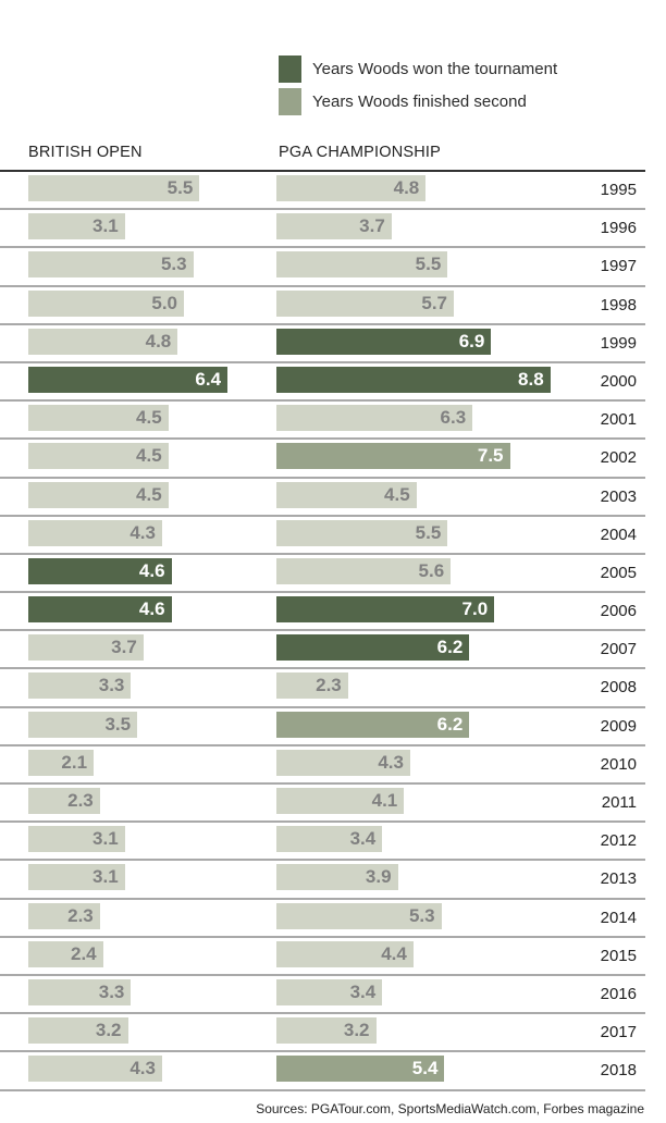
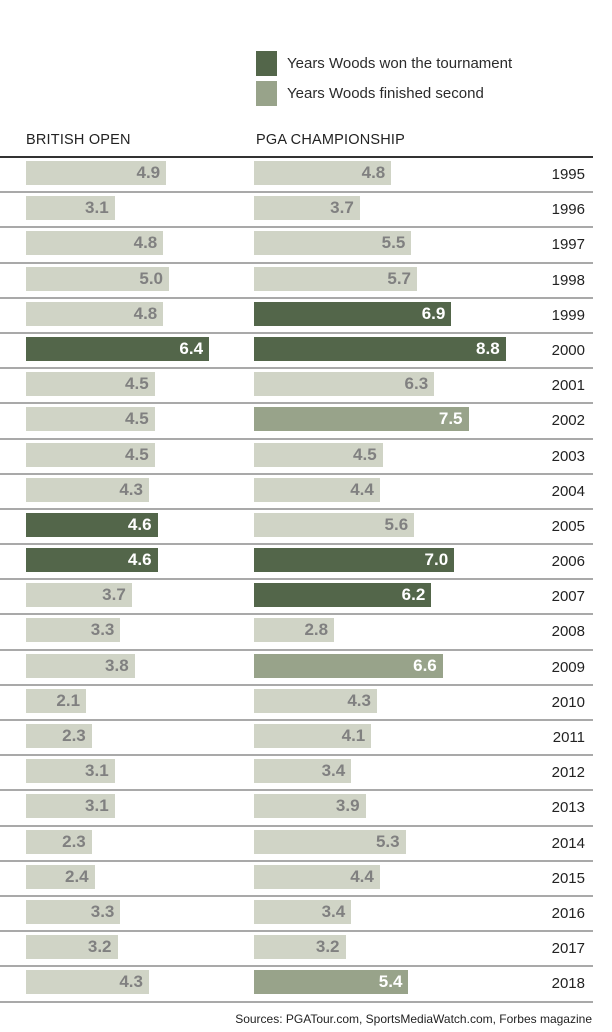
BRITISH OPEN/1995: 5.5 -> 4.9
BRITISH OPEN/1997: 5.3 -> 4.8
PGA CHAMPIONSHIP/2004: 5.5 -> 4.4
PGA CHAMPIONSHIP/2008: 2.3 -> 2.8
BRITISH OPEN/2009: 3.5 -> 3.8
PGA CHAMPIONSHIP/2009: 6.2 -> 6.6
